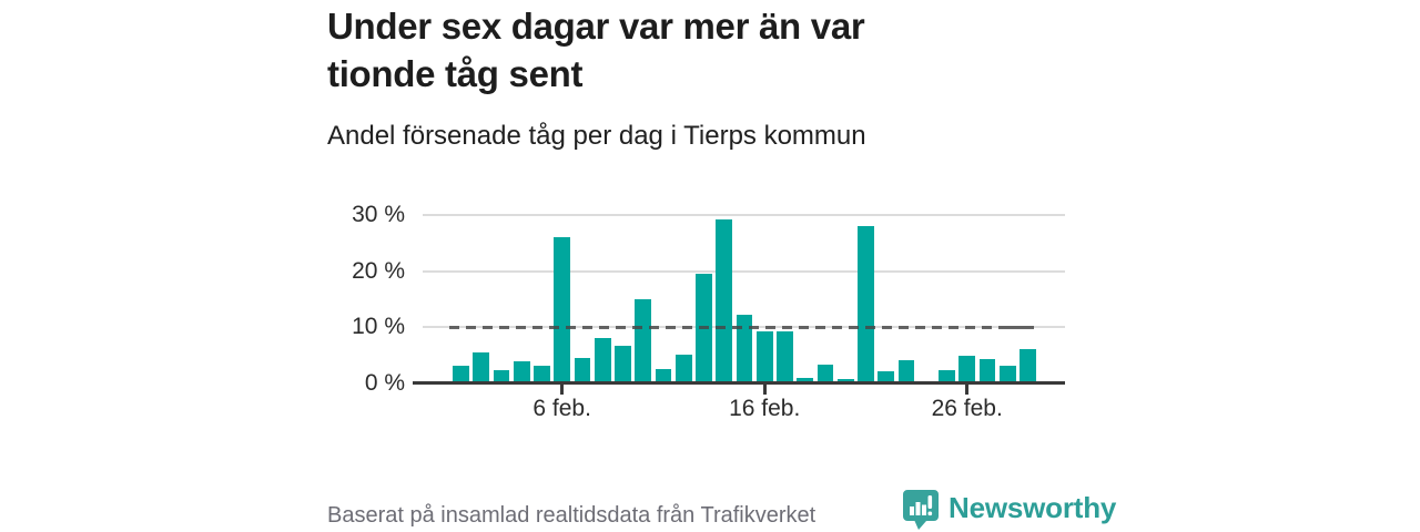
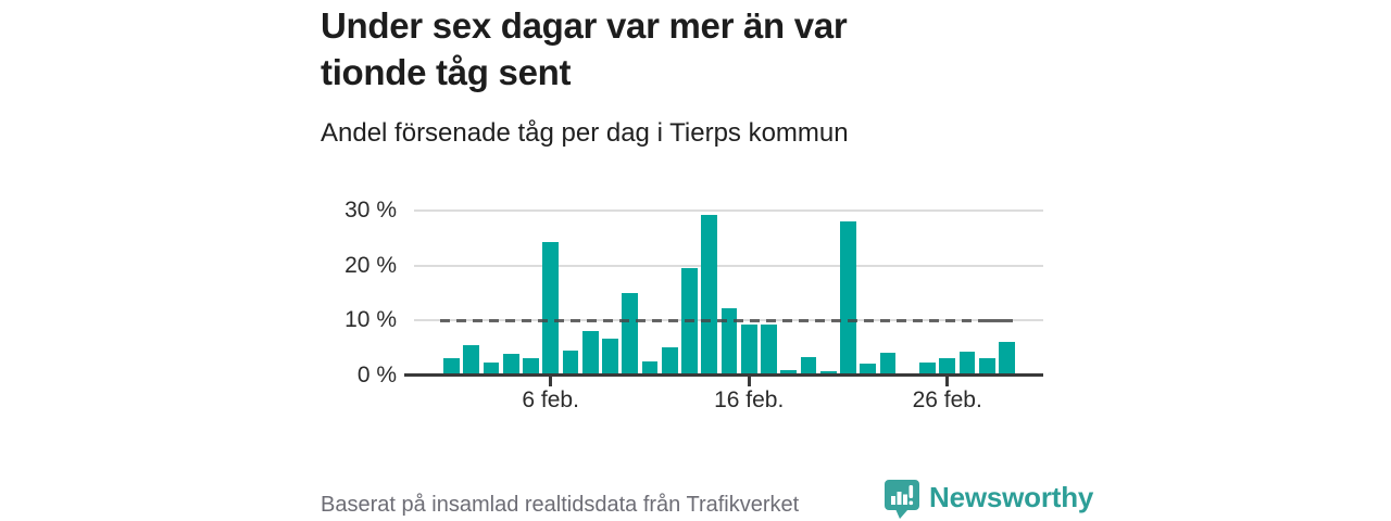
6 feb.: 26% -> 24%
26 feb.: 5% -> 3%
